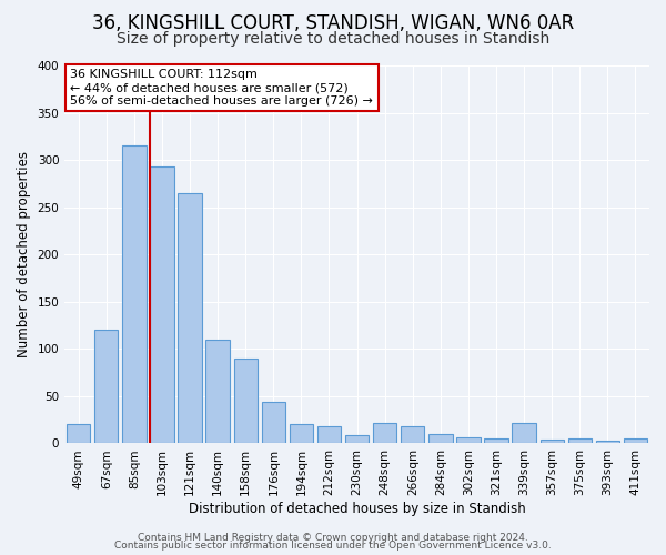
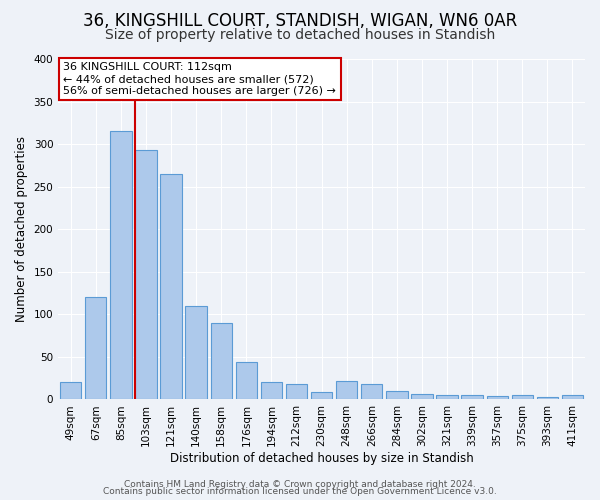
339sqm: 22 -> 5
